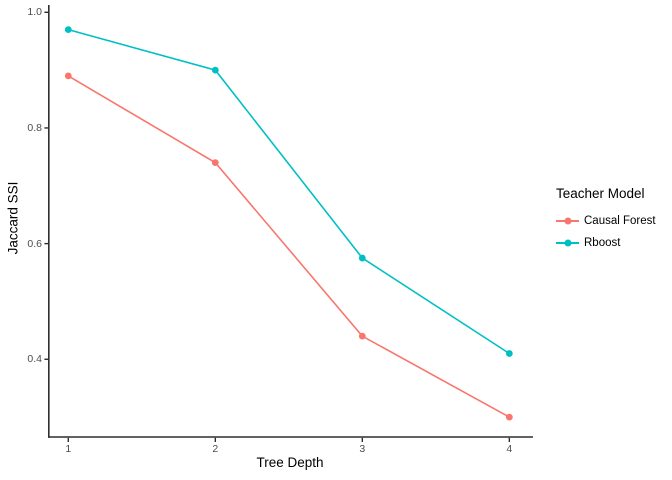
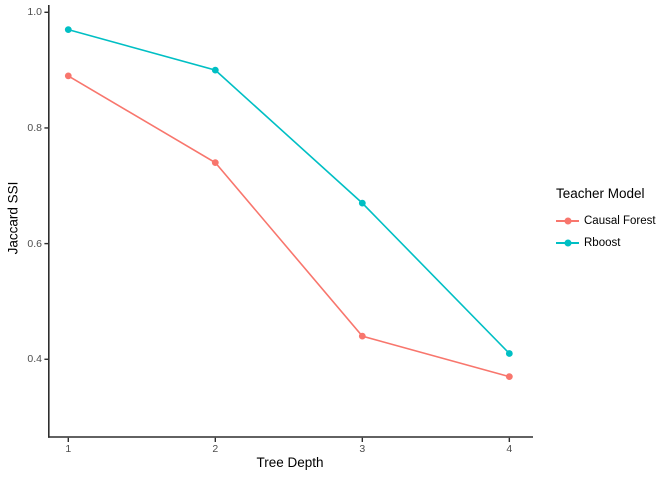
Rboost/3: 0.57 -> 0.67
Causal Forest/4: 0.30 -> 0.37
